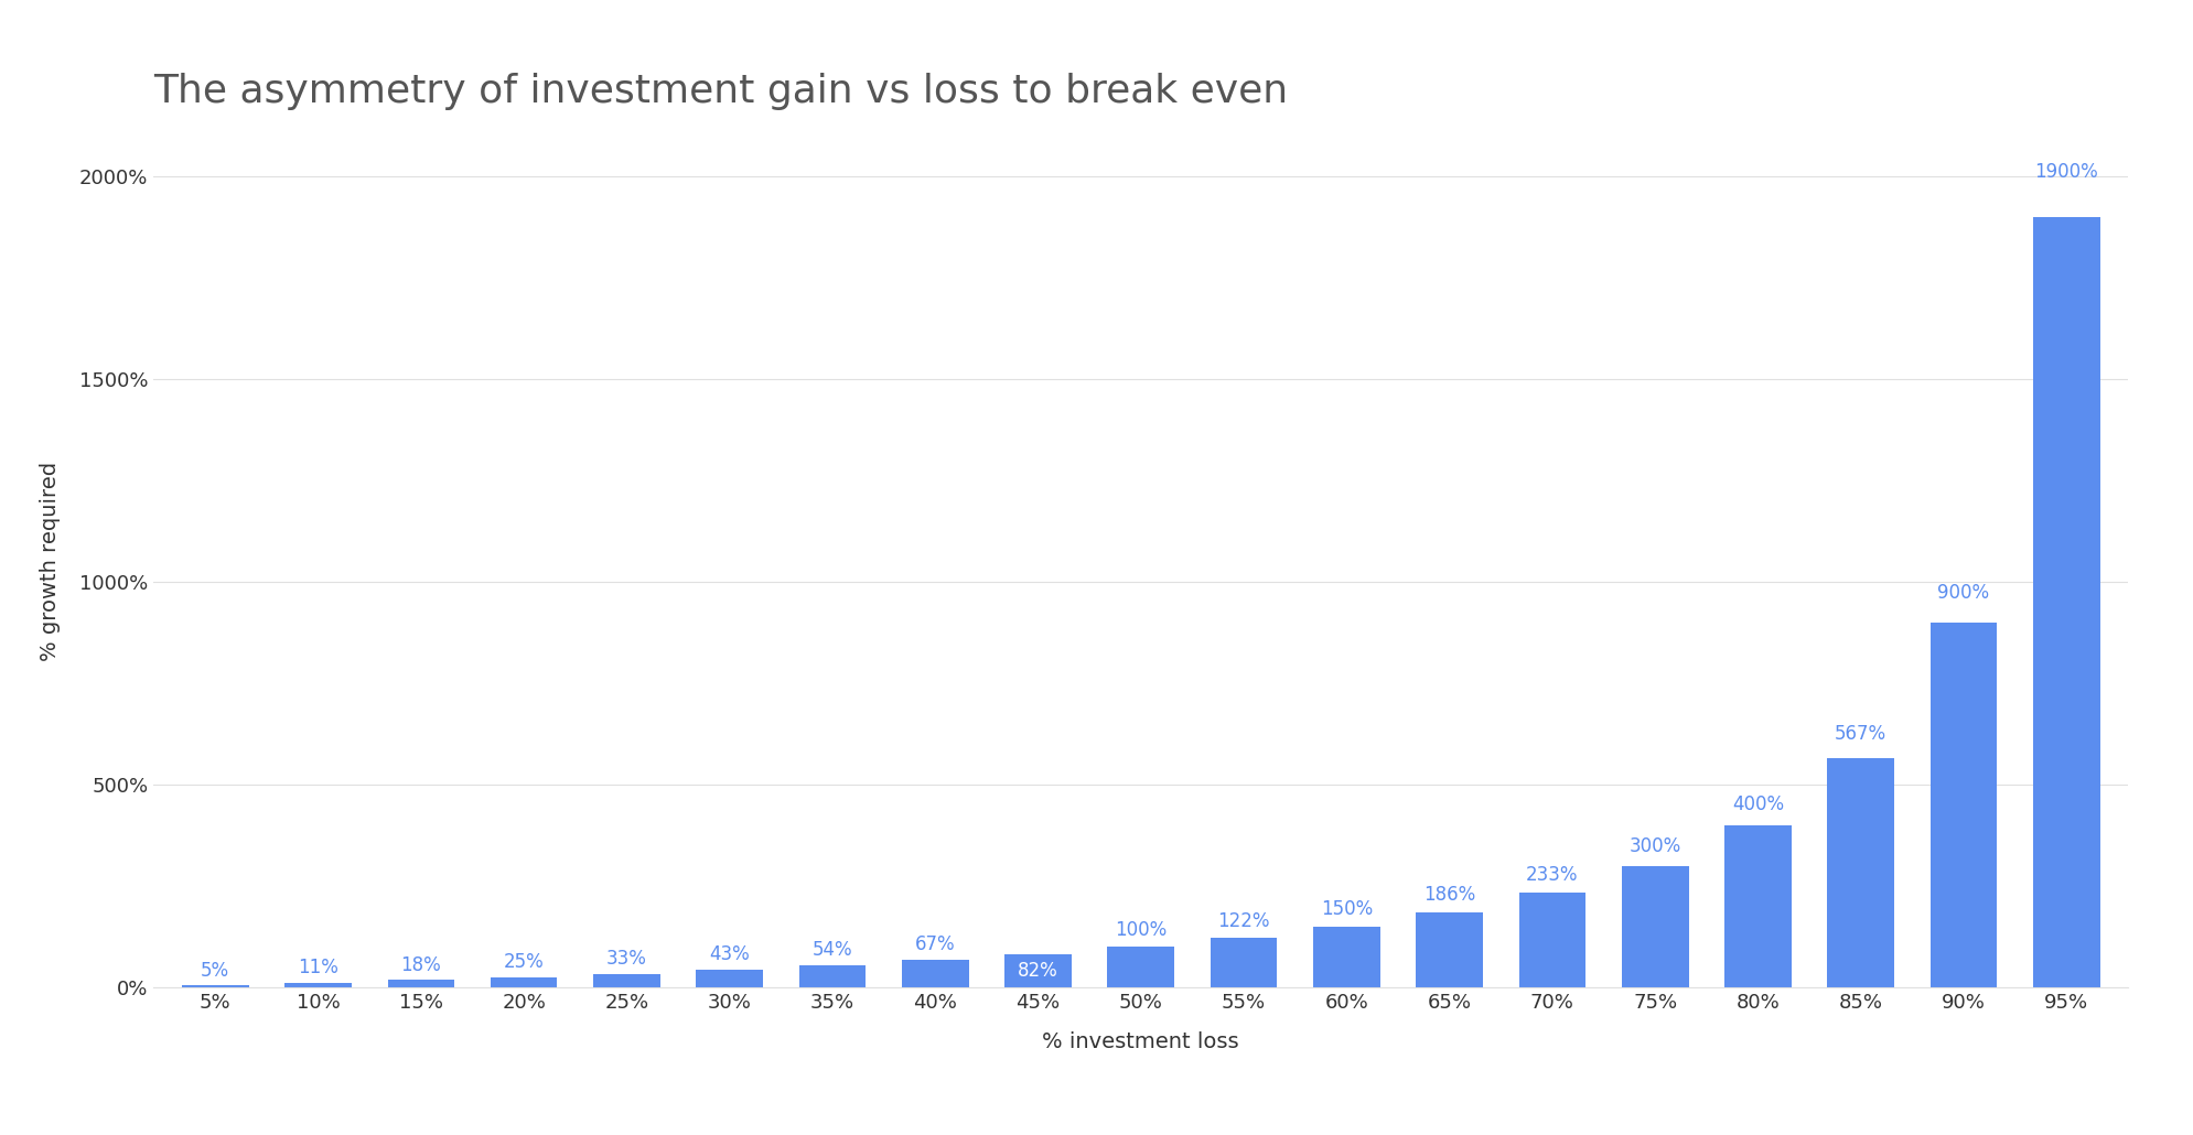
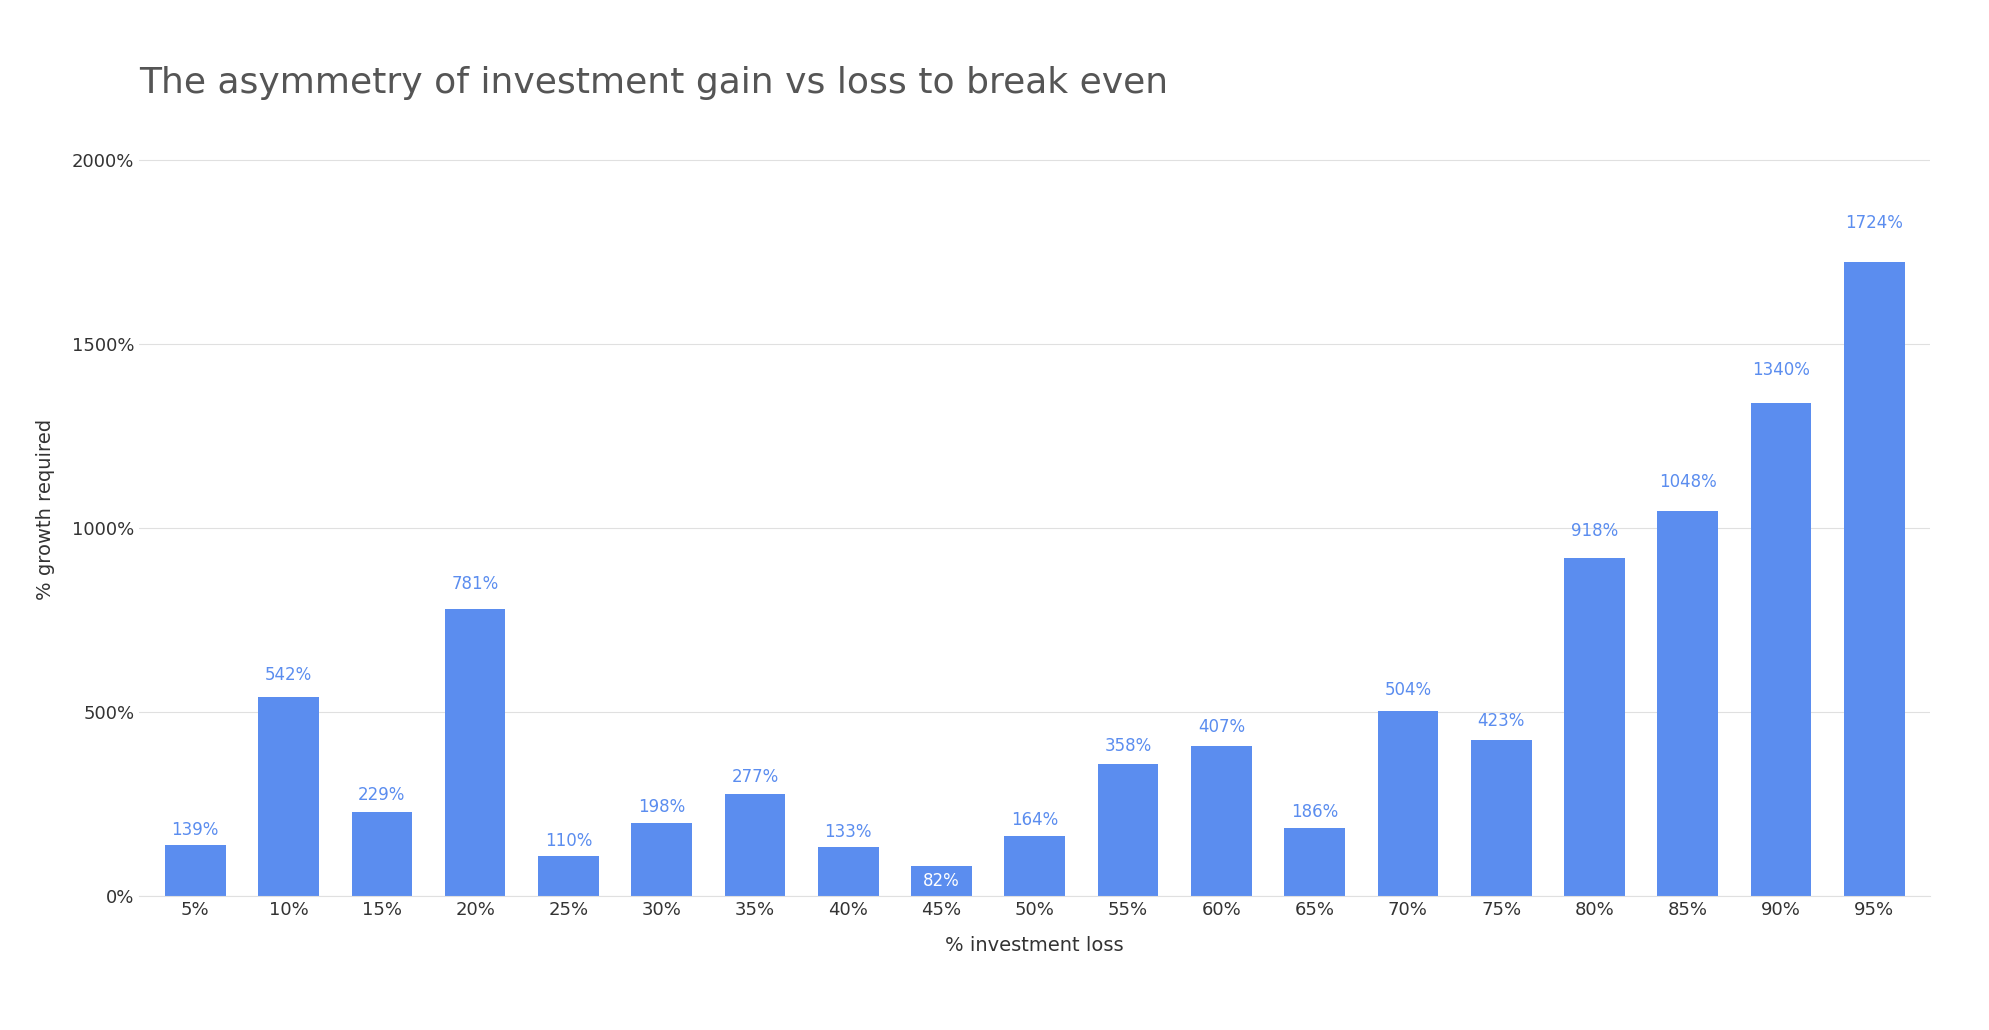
5%: 5% -> 139%
10%: 11% -> 542%
15%: 18% -> 229%
20%: 25% -> 781%
25%: 33% -> 110%
30%: 43% -> 198%
35%: 54% -> 277%
40%: 67% -> 133%
50%: 100% -> 164%
55%: 122% -> 358%
60%: 150% -> 407%
70%: 233% -> 504%
75%: 300% -> 423%
80%: 400% -> 918%
85%: 567% -> 1048%
90%: 900% -> 1340%
95%: 1900% -> 1724%
